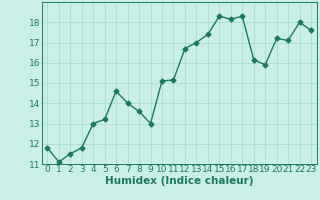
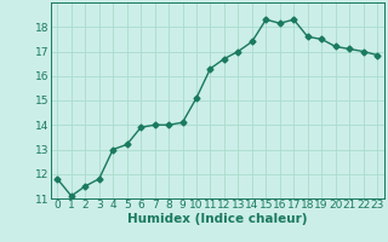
6: 14.60 -> 13.90
8: 13.60 -> 14.00
9: 13.00 -> 14.10
11: 15.15 -> 16.30
18: 16.15 -> 17.60
19: 15.90 -> 17.50
22: 18.00 -> 17.00
23: 17.60 -> 16.85
